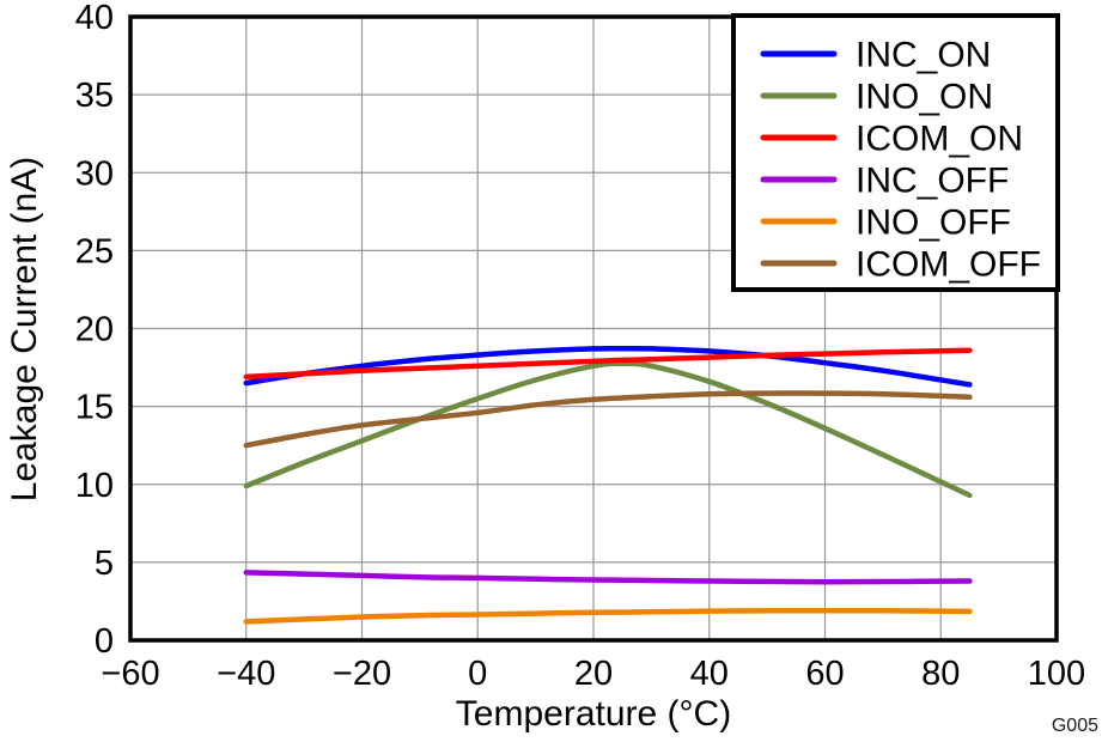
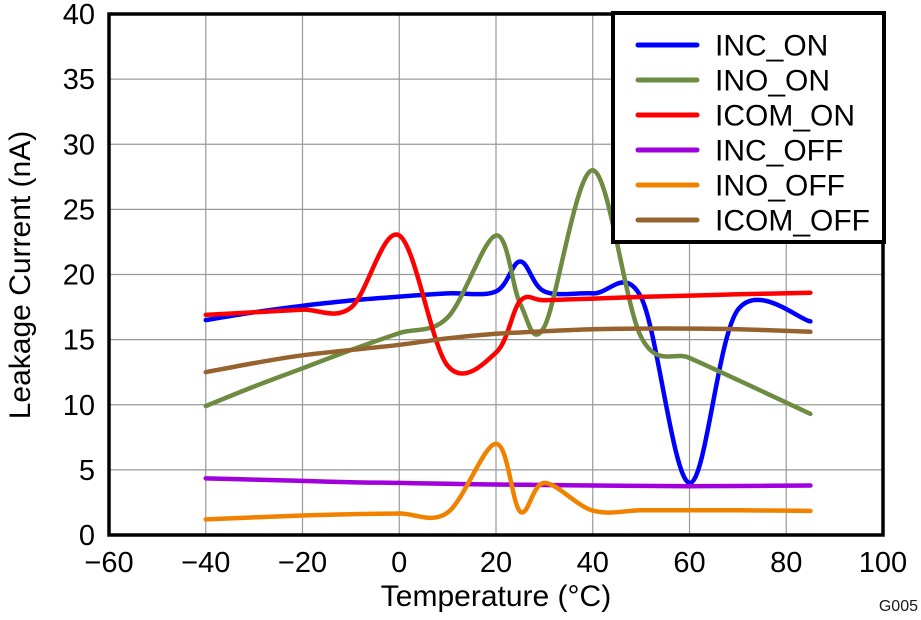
ICOM_ON/0: 18 -> 23
ICOM_ON/10: 18 -> 13
INO_ON/20: 18 -> 23
ICOM_ON/20: 18 -> 14
INO_OFF/20: 2 -> 7
INC_ON/25: 19 -> 21
INO_ON/30: 18 -> 16
INO_OFF/30: 2 -> 4
INO_ON/40: 17 -> 28
INC_ON/60: 18 -> 4
